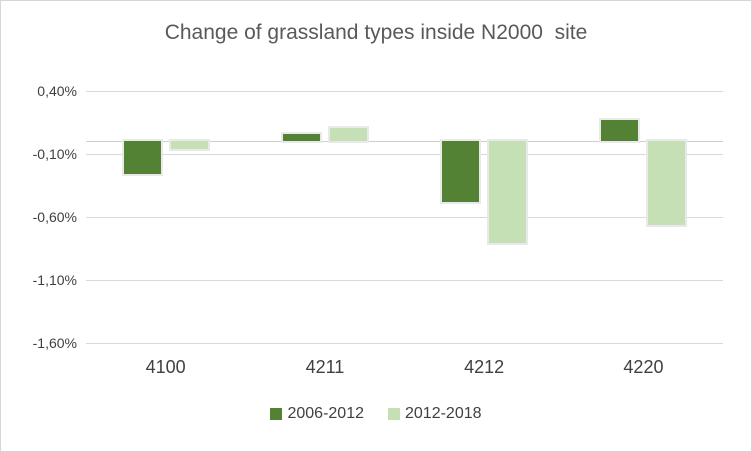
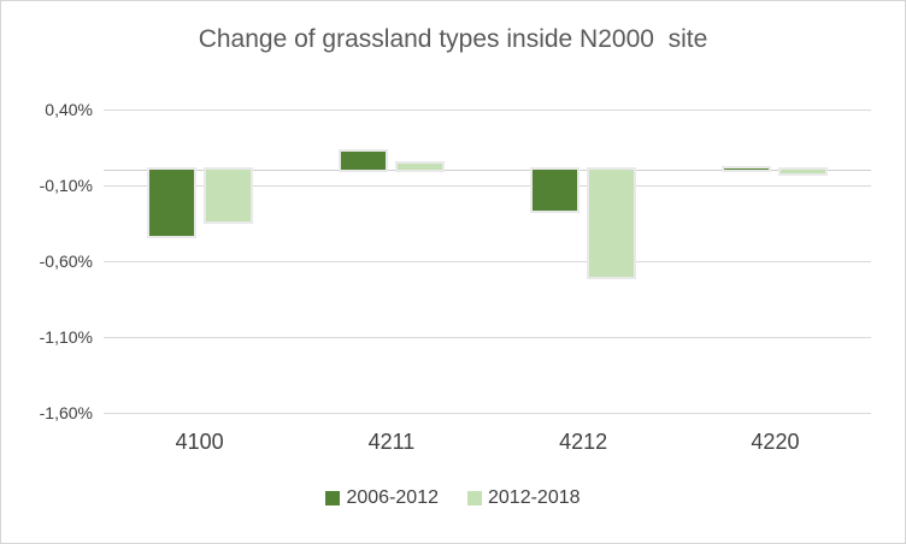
2006-2012/4100: -0,26% -> -0,43%
2012-2018/4100: -0,06% -> -0,34%
2006-2012/4211: 0,06% -> 0,12%
2012-2018/4211: 0,11% -> 0,04%
2006-2012/4212: -0,48% -> -0,27%
2012-2018/4212: -0,81% -> -0,70%
2006-2012/4220: 0,17% -> 0,01%
2012-2018/4220: -0,66% -> -0,02%
